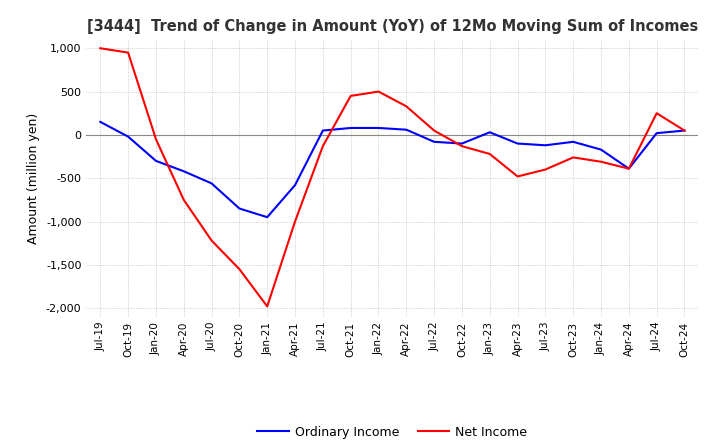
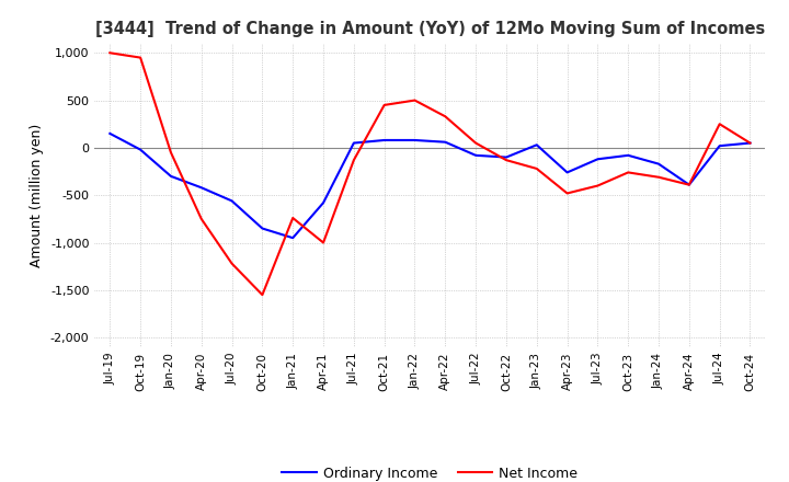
Net Income/Jan-21: -1,980 -> -740
Ordinary Income/Apr-23: -100 -> -260
